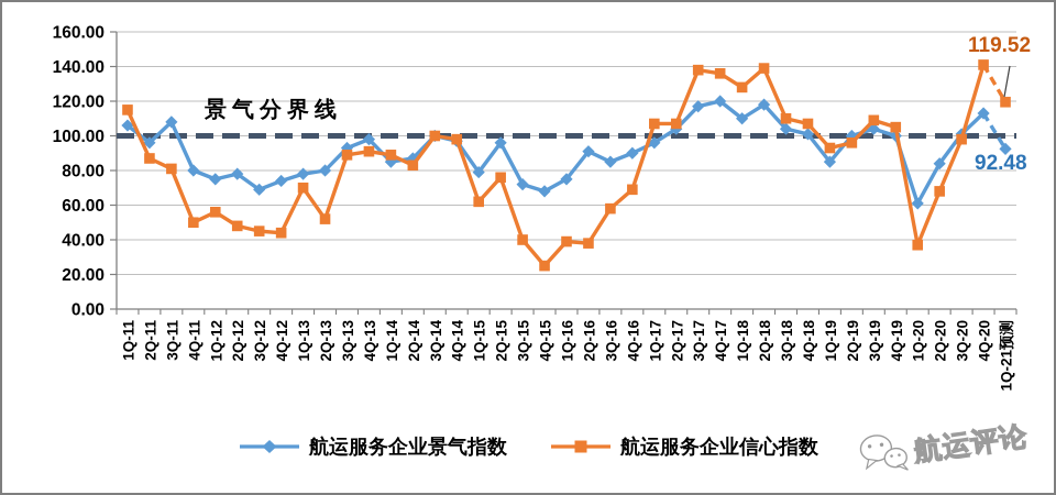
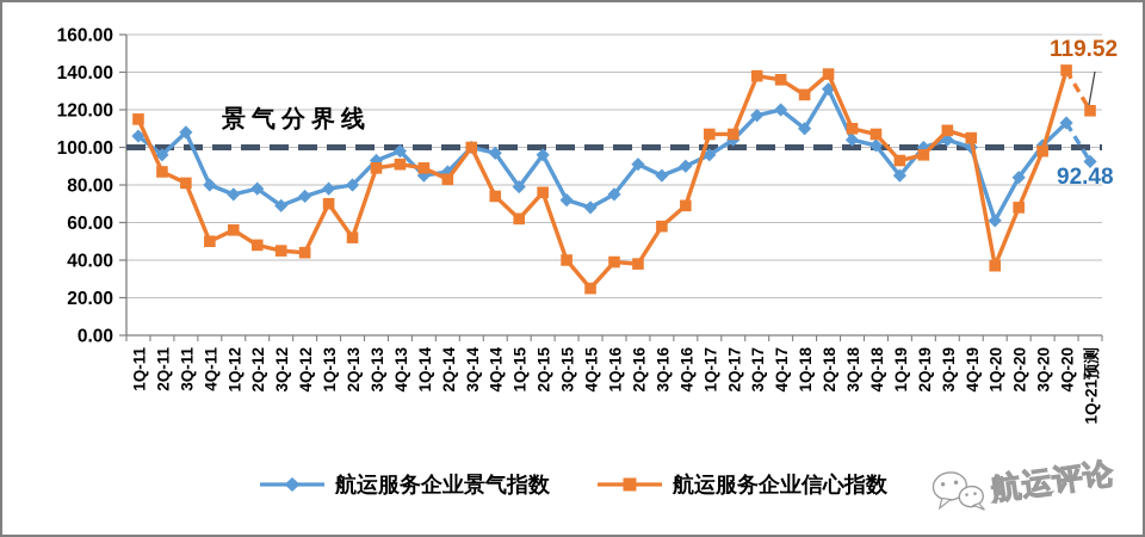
航运服务企业信心指数/4Q-14: 98 -> 74
航运服务企业景气指数/2Q-18: 118 -> 131
